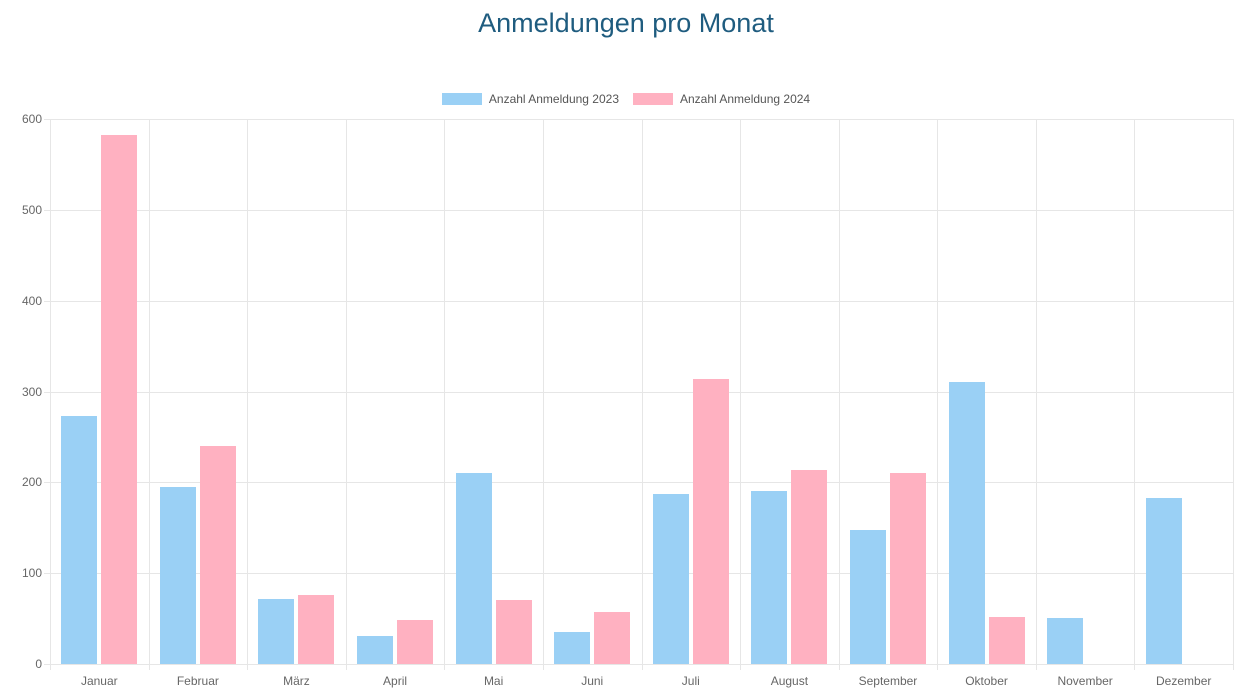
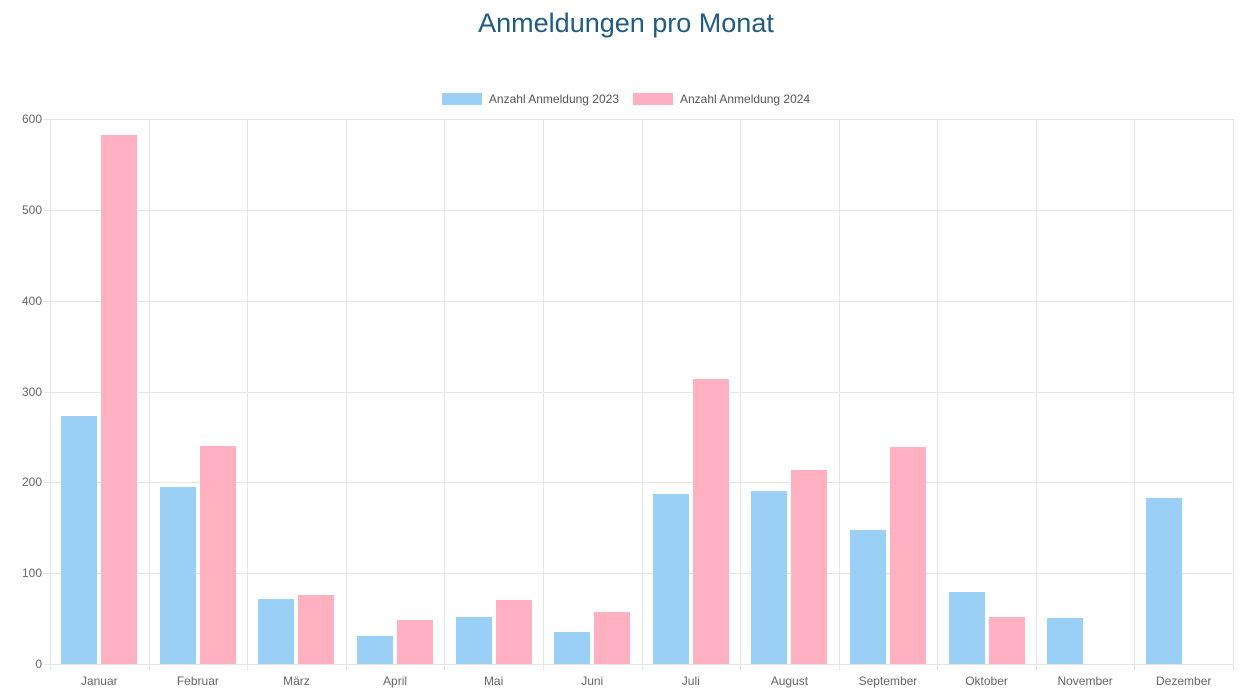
Anzahl Anmeldung 2023/Mai: 210 -> 50
Anzahl Anmeldung 2024/September: 210 -> 240
Anzahl Anmeldung 2023/Oktober: 310 -> 80
